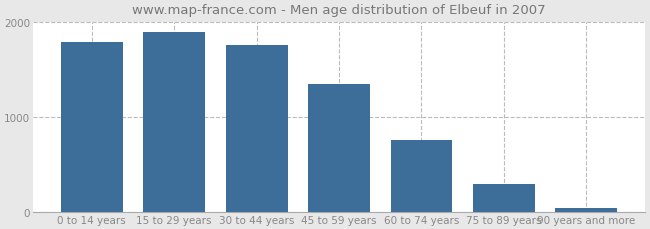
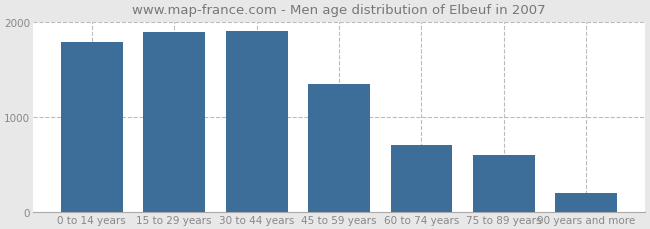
30 to 44 years: 1750 -> 1900
60 to 74 years: 760 -> 700
75 to 89 years: 300 -> 600
90 years and more: 40 -> 200
